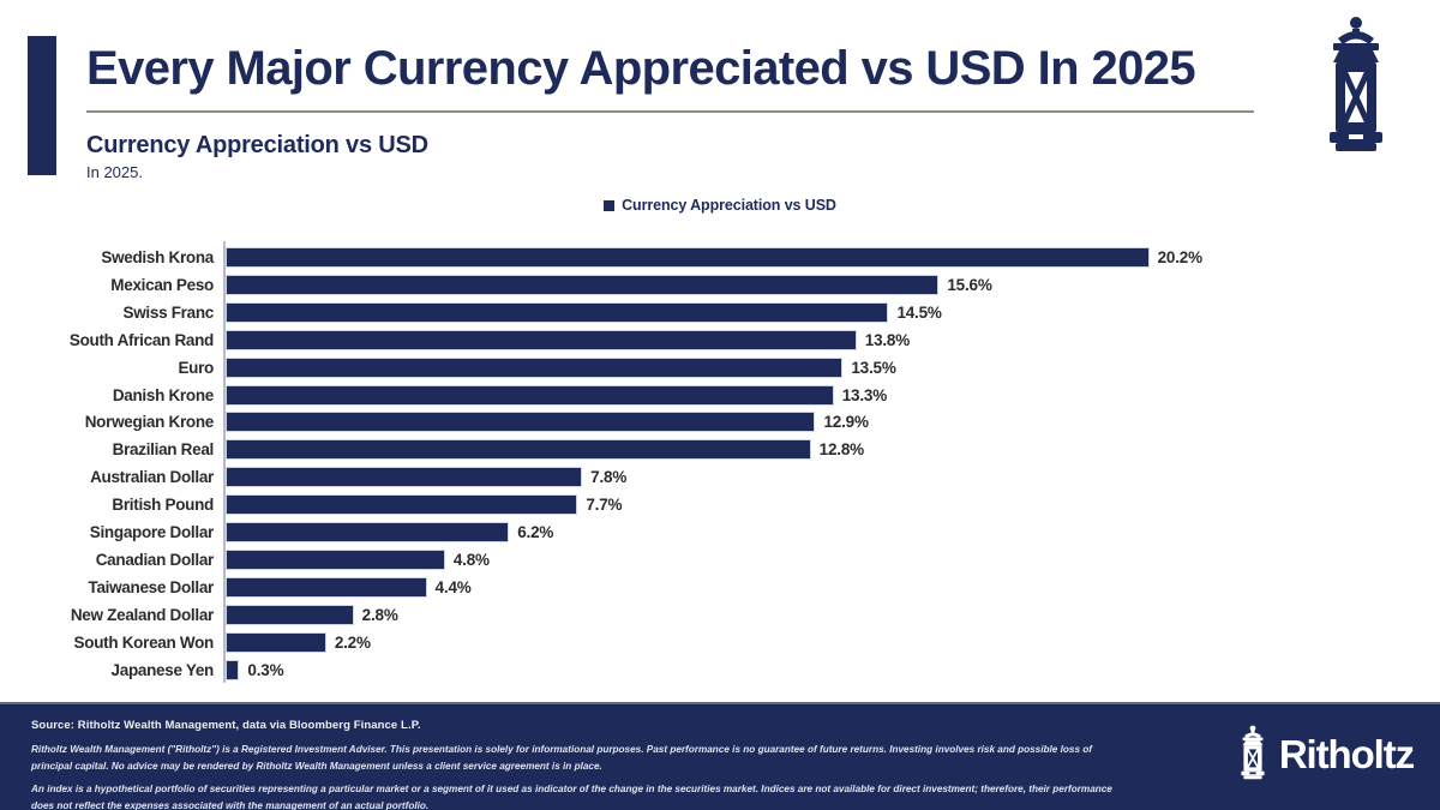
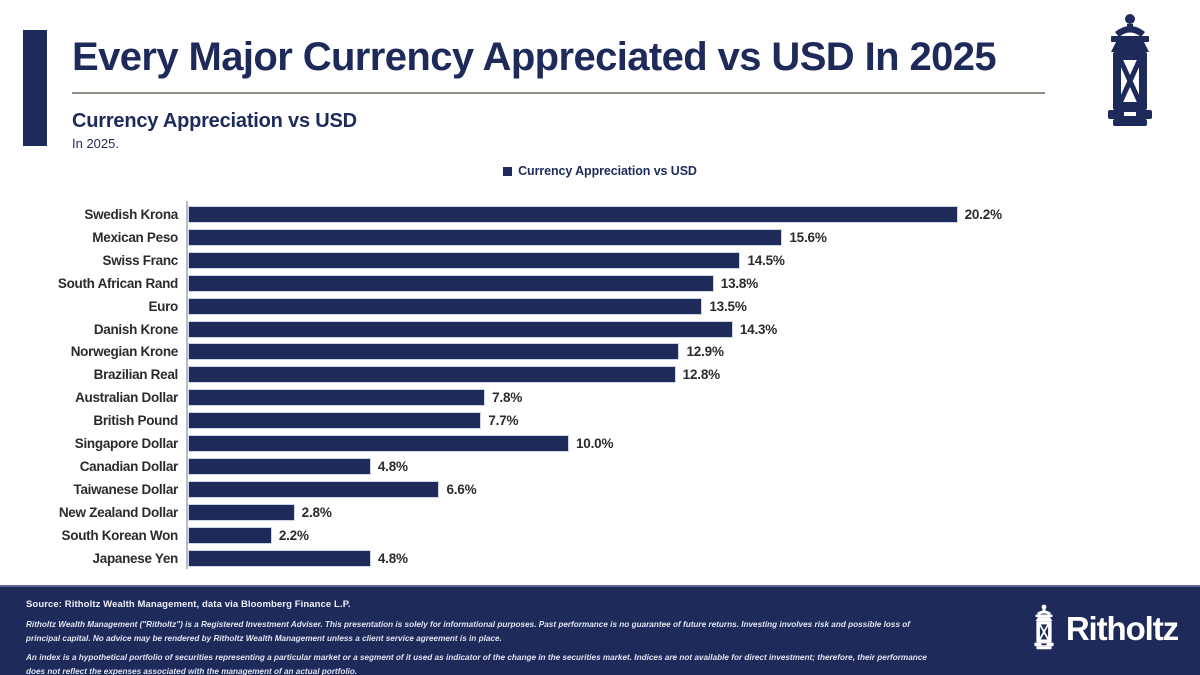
Danish Krone: 13.3% -> 14.3%
Singapore Dollar: 6.2% -> 10.0%
Taiwanese Dollar: 4.4% -> 6.6%
Japanese Yen: 0.3% -> 4.8%
